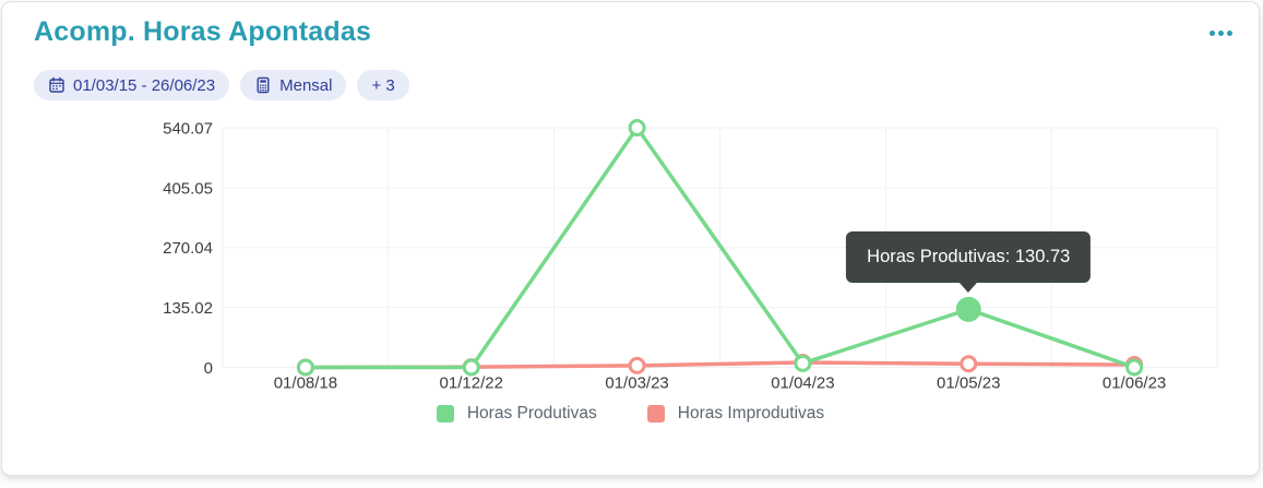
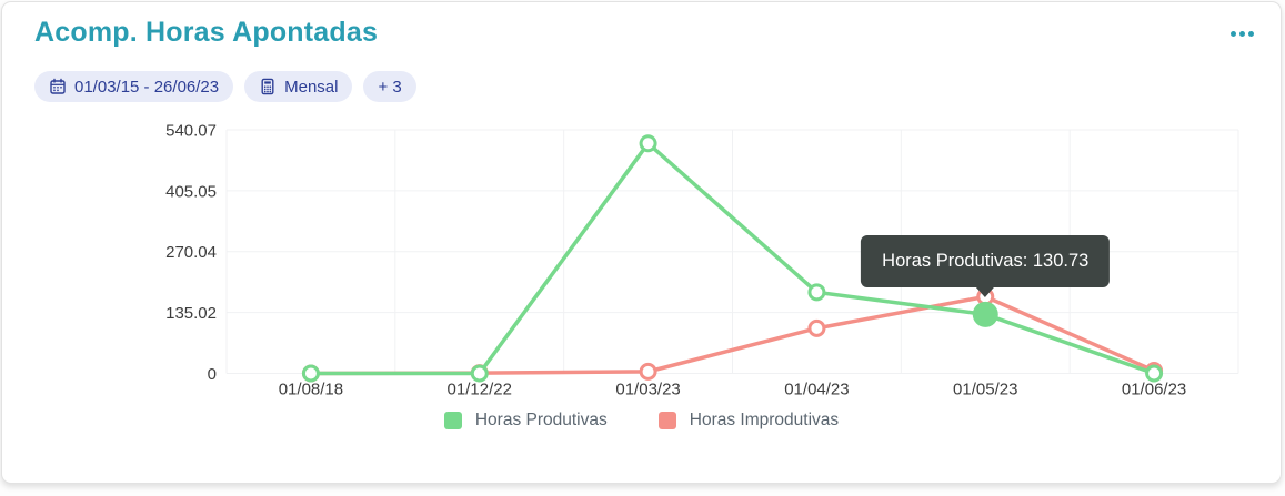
Horas Produtivas/01/03/23: 540 -> 510
Horas Produtivas/01/04/23: 10 -> 180
Horas Improdutivas/01/04/23: 10 -> 100
Horas Improdutivas/01/05/23: 10 -> 170
